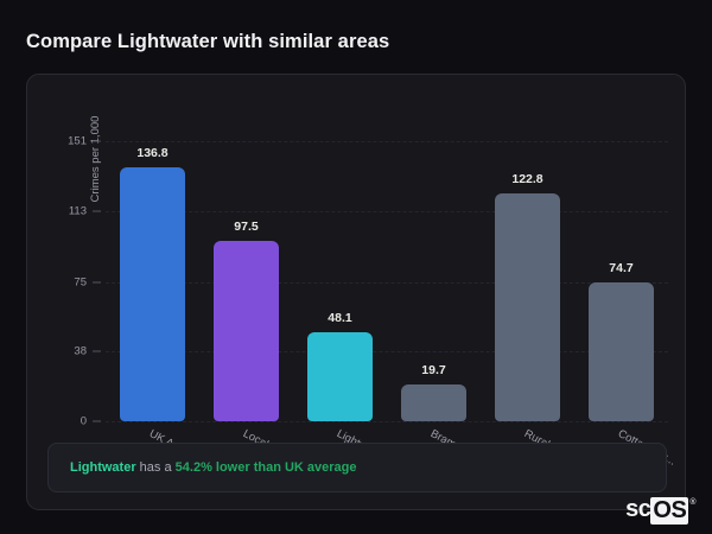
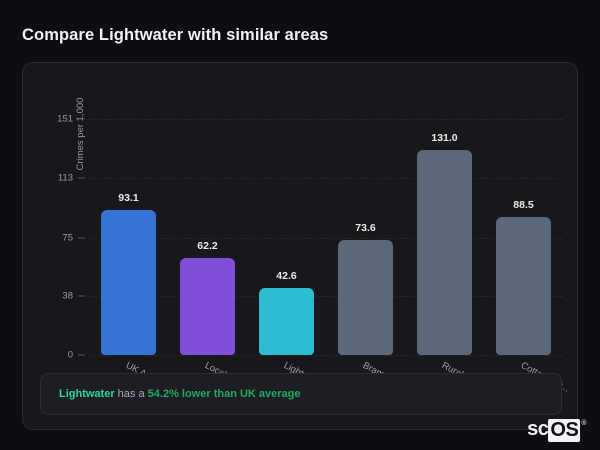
UK Average: 136.8 -> 93.1
Local Area: 97.5 -> 62.2
Lightwater: 48.1 -> 42.6
Brampton (...: 19.7 -> 73.6
Rural Dudley: 122.8 -> 131.0
Cottam (Pr...: 74.7 -> 88.5
